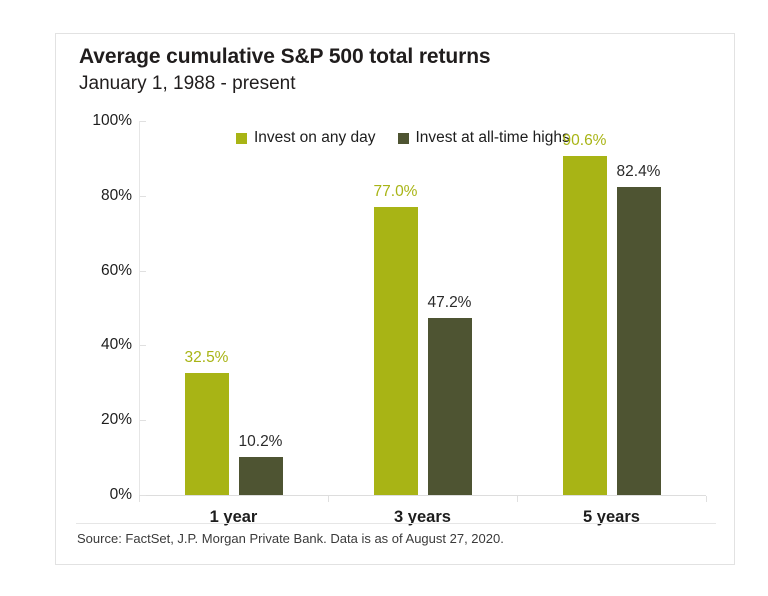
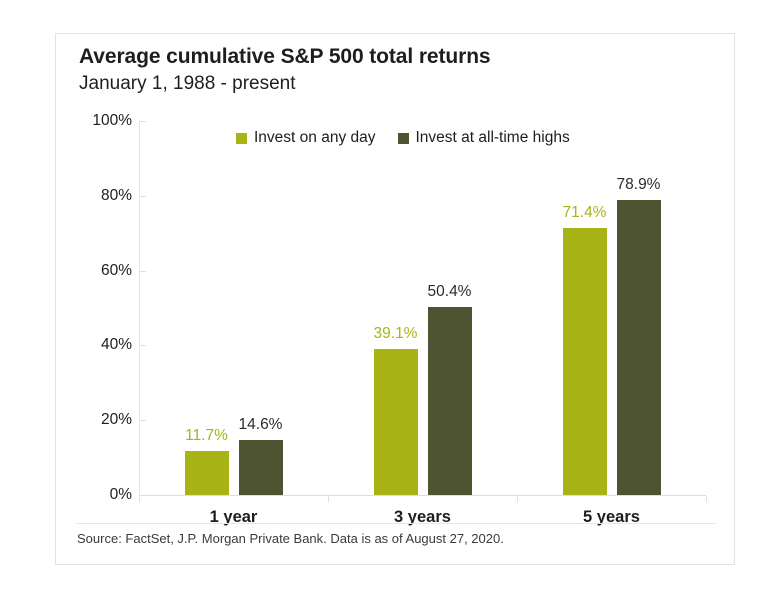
Invest on any day/1 year: 32.5% -> 11.7%
Invest at all-time highs/1 year: 10.2% -> 14.6%
Invest on any day/3 years: 77.0% -> 39.1%
Invest at all-time highs/3 years: 47.2% -> 50.4%
Invest on any day/5 years: 90.6% -> 71.4%
Invest at all-time highs/5 years: 82.4% -> 78.9%
